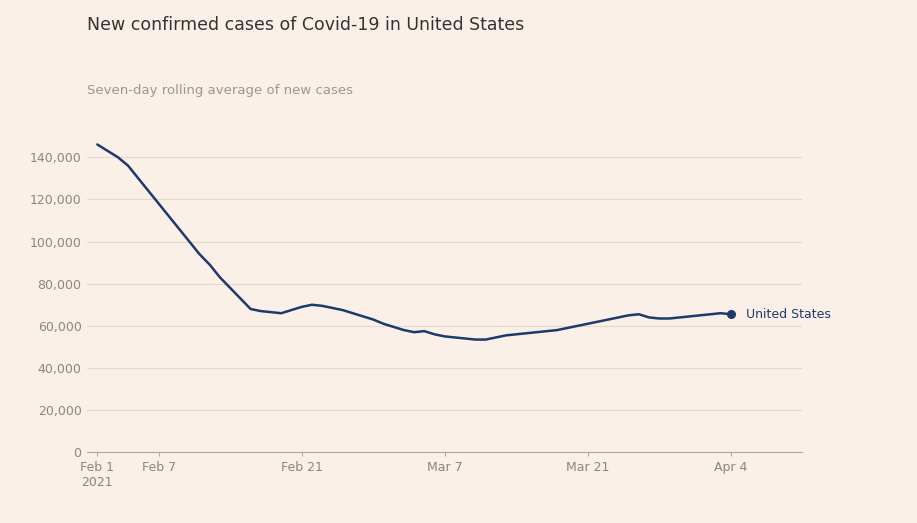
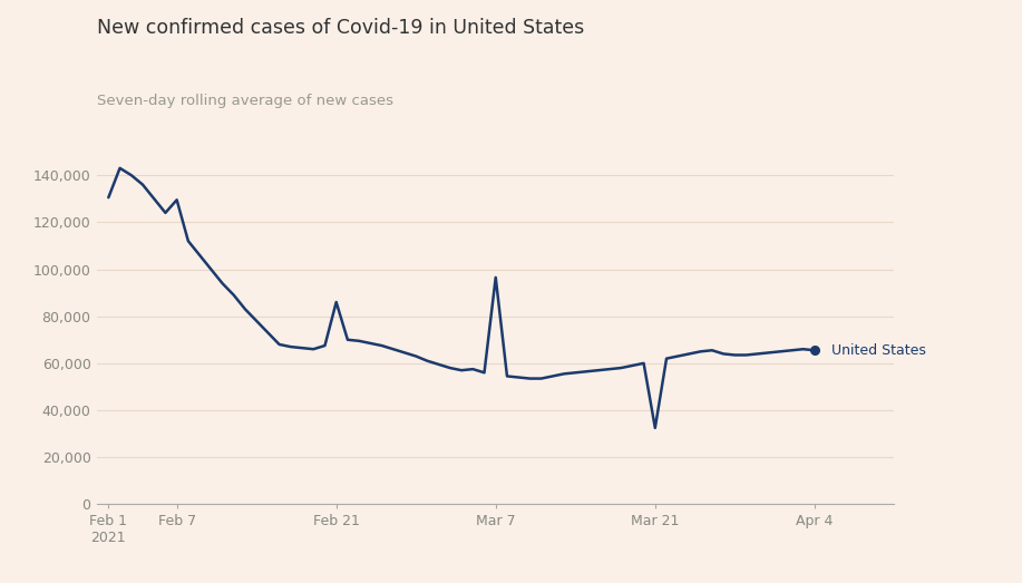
Feb 1 2021: 146,000 -> 130,500
Feb 7: 118,000 -> 129,500
Feb 21: 69,000 -> 86,000
Mar 7: 55,000 -> 96,500
Mar 21: 61,000 -> 32,500
